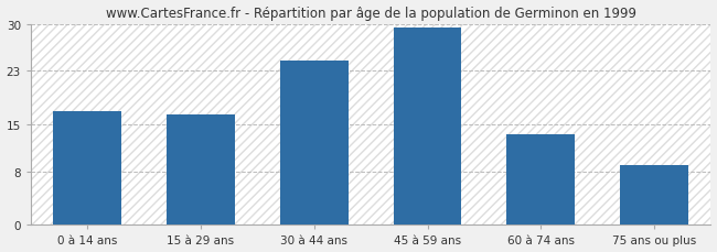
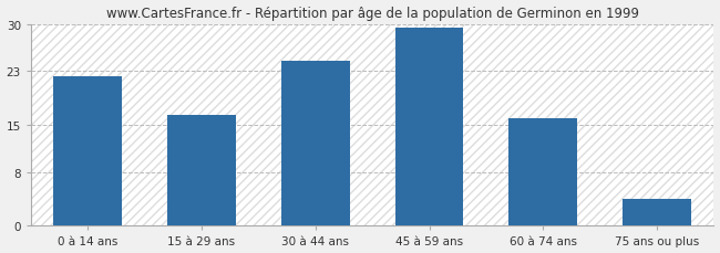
0 à 14 ans: 17.0 -> 22.2
60 à 74 ans: 13.5 -> 16.0
75 ans ou plus: 9.0 -> 4.0
